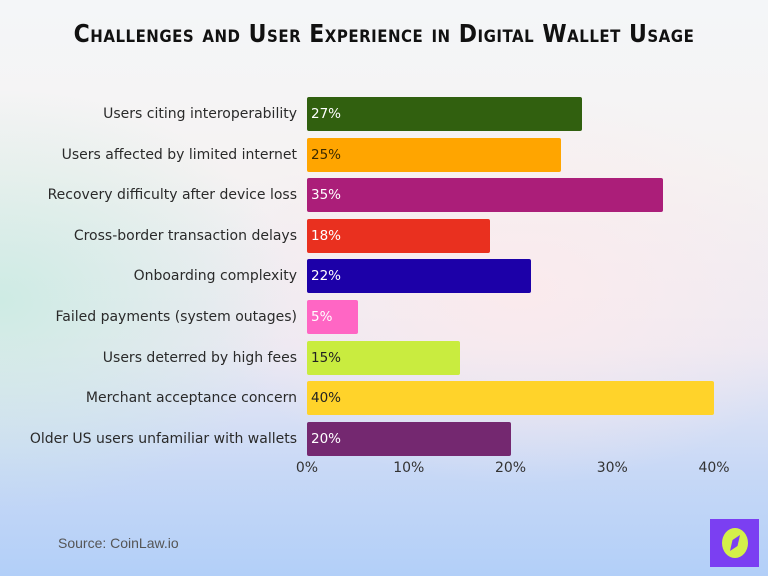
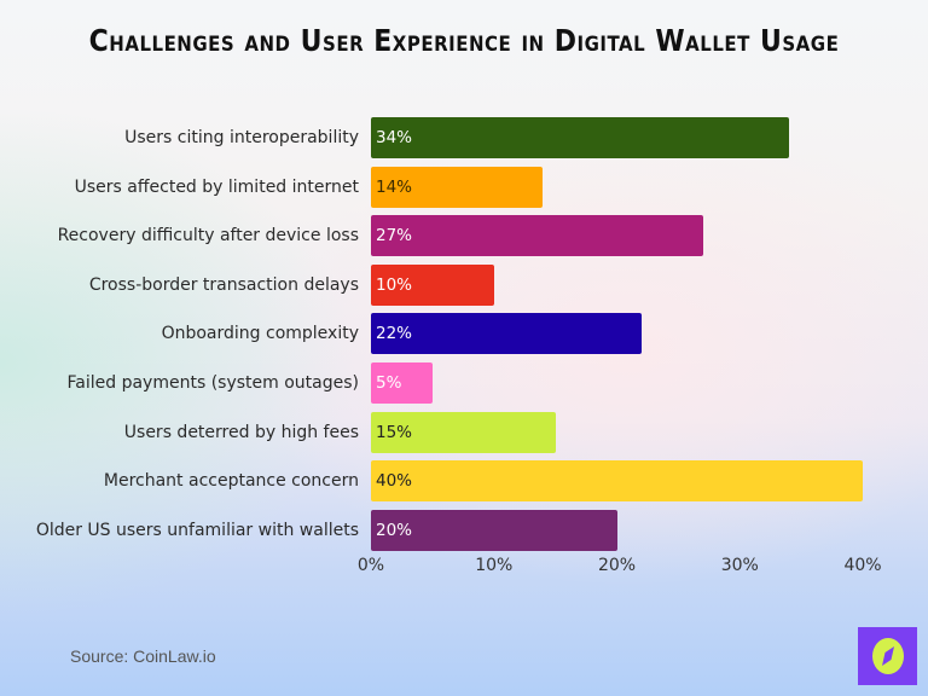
Users citing interoperability: 27% -> 34%
Users affected by limited internet: 25% -> 14%
Recovery difficulty after device loss: 35% -> 27%
Cross-border transaction delays: 18% -> 10%
